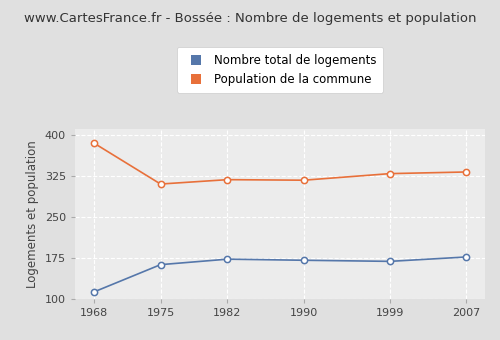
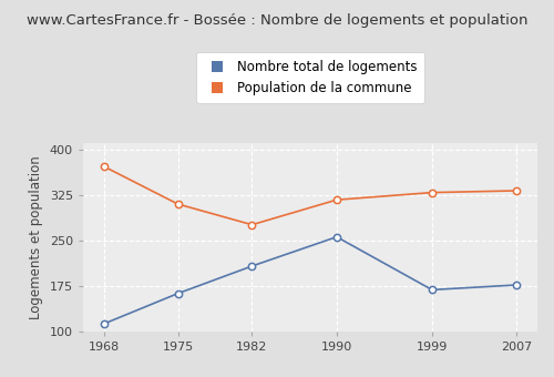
Population de la commune/1968: 385 -> 372
Nombre total de logements/1982: 173 -> 208
Population de la commune/1982: 318 -> 276
Nombre total de logements/1990: 171 -> 256
